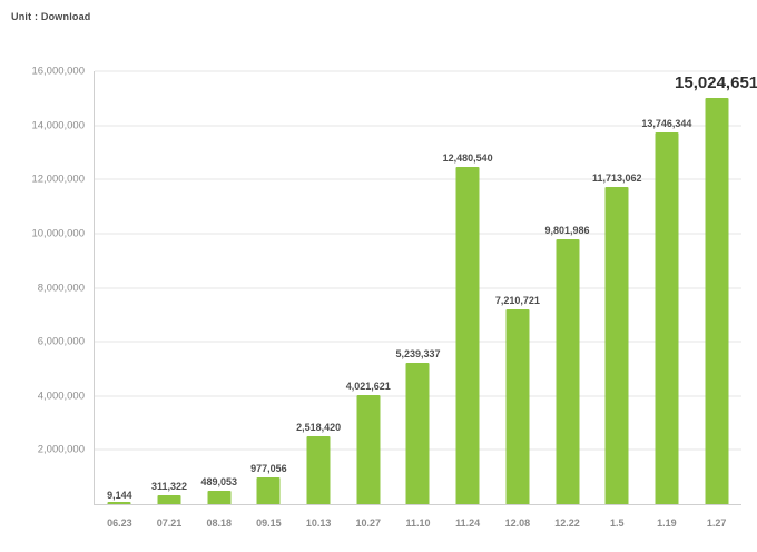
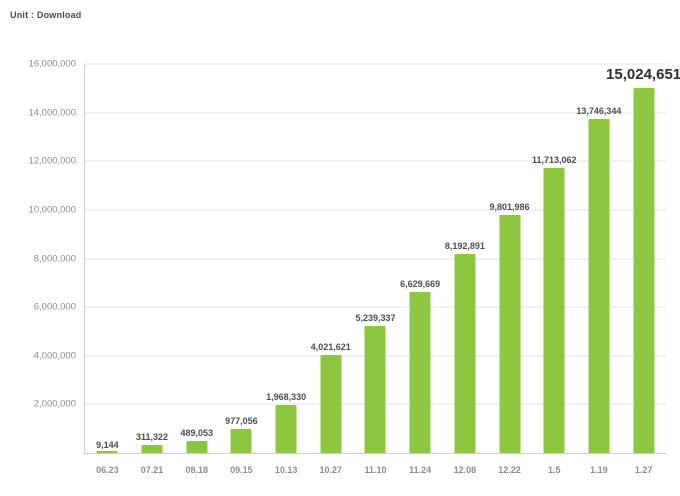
10.13: 2,518,420 -> 1,968,330
11.24: 12,480,540 -> 6,629,669
12.08: 7,210,721 -> 8,192,891
